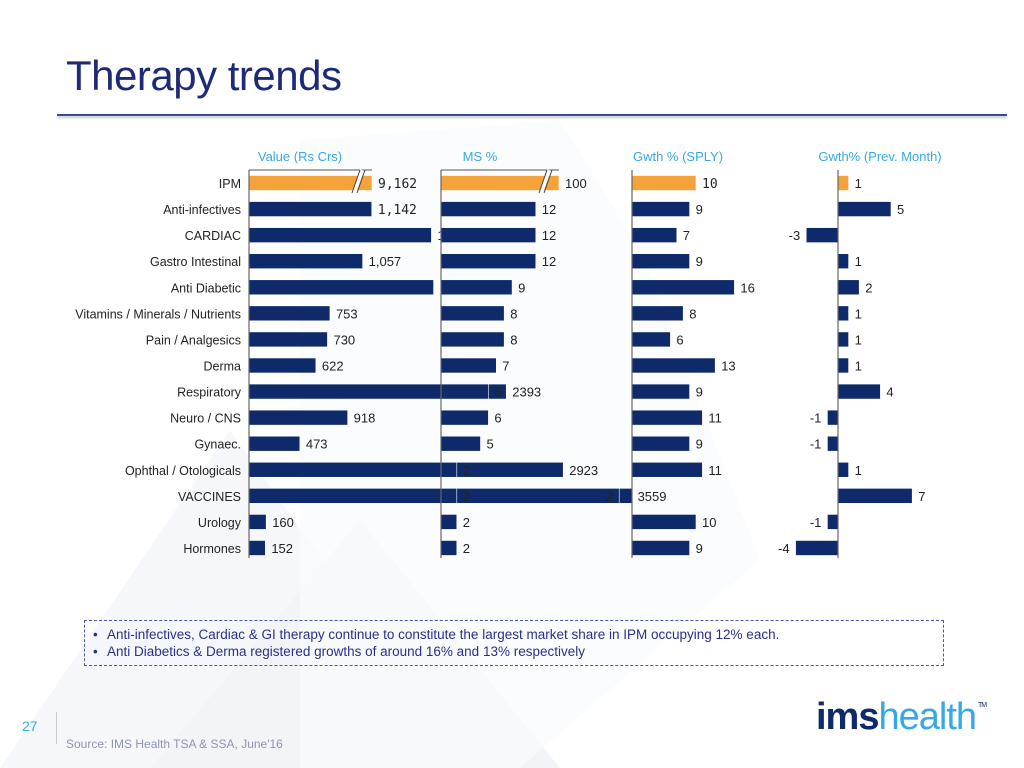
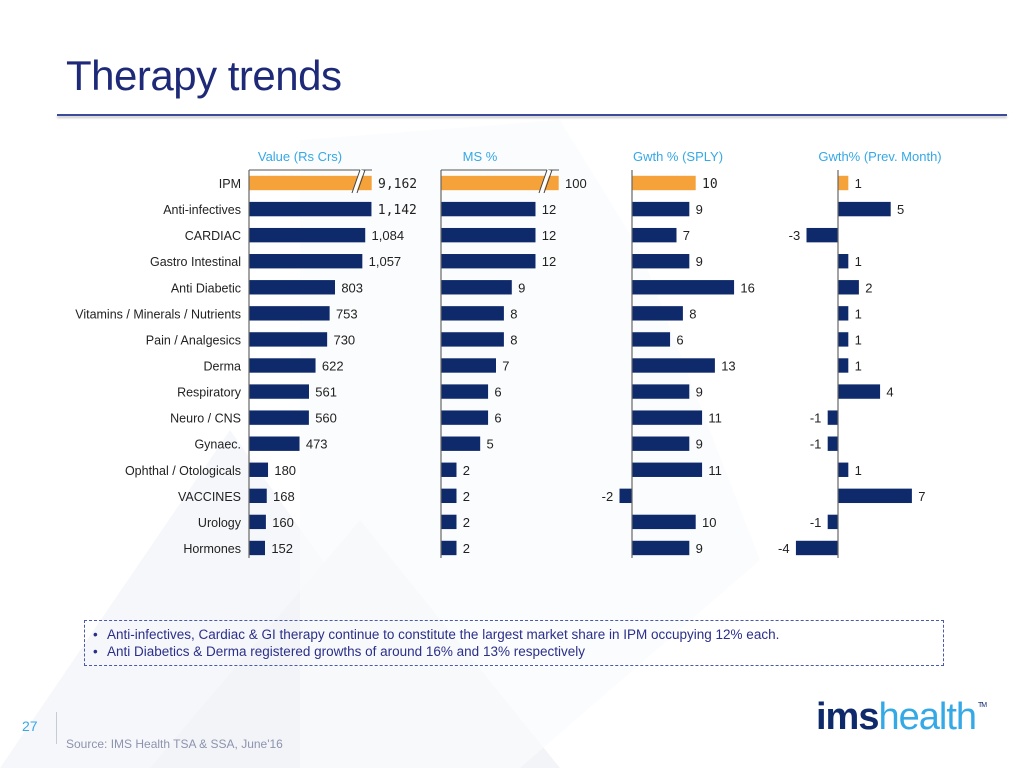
Value (Rs Crs)/CARDIAC: 1,697 -> 1,084
Value (Rs Crs)/Anti Diabetic: 1717 -> 803
Value (Rs Crs)/Respiratory: 2393 -> 561
Value (Rs Crs)/Neuro / CNS: 918 -> 560
Value (Rs Crs)/Ophthal / Otologicals: 2923 -> 180
Value (Rs Crs)/VACCINES: 3559 -> 168
